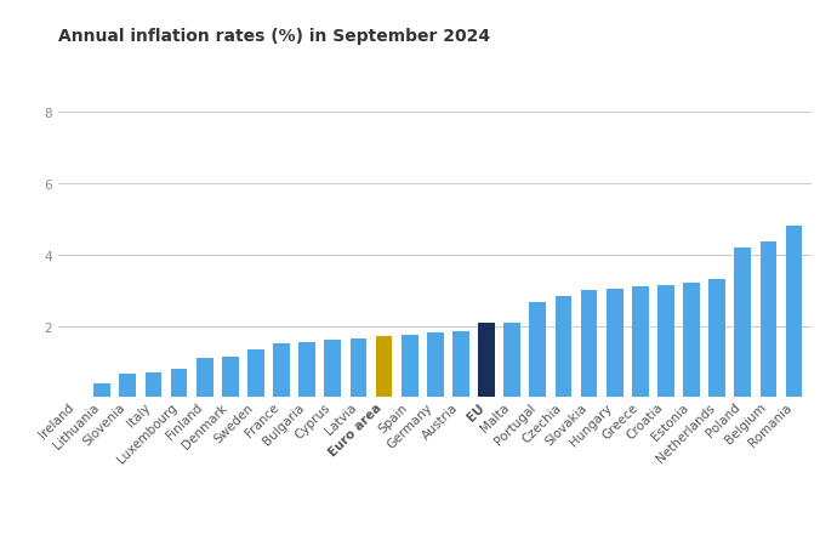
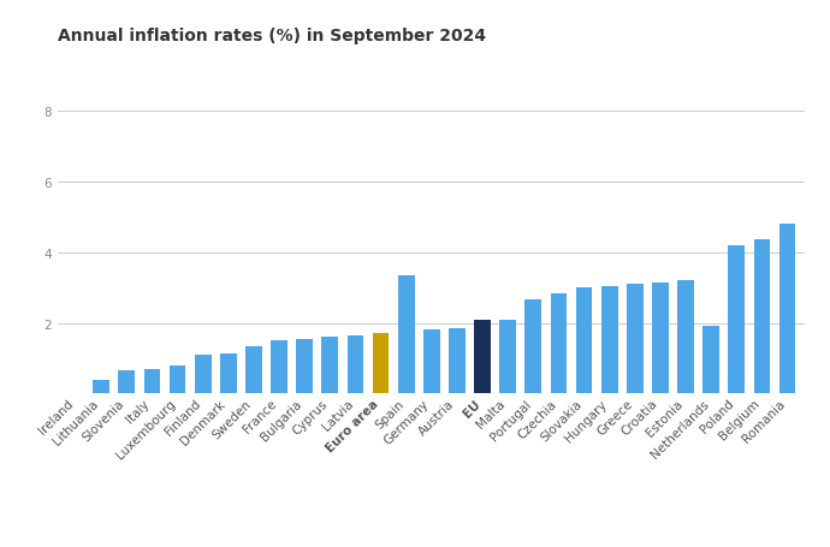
Spain: 1.75 -> 3.35
Netherlands: 3.30 -> 1.90
